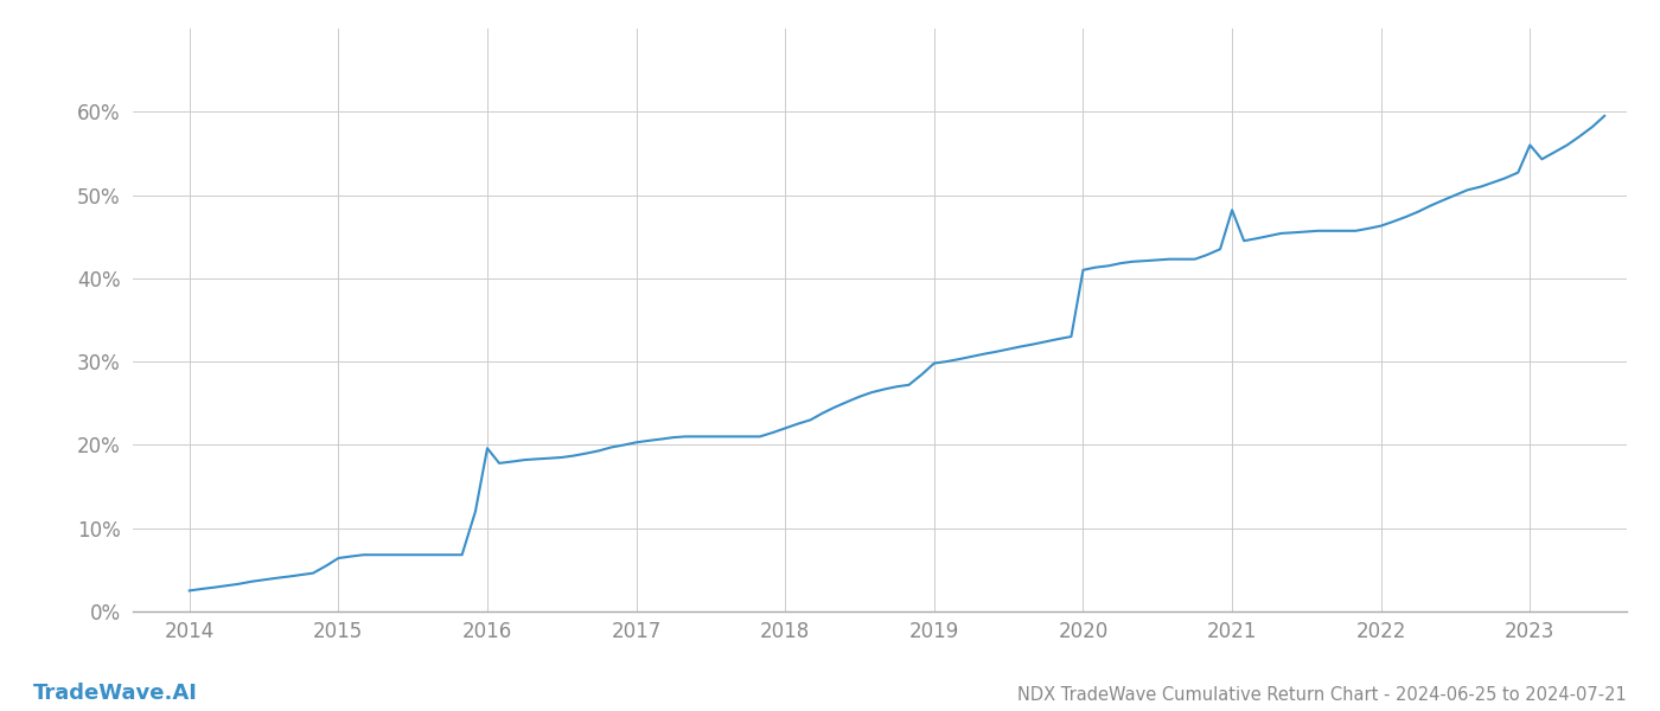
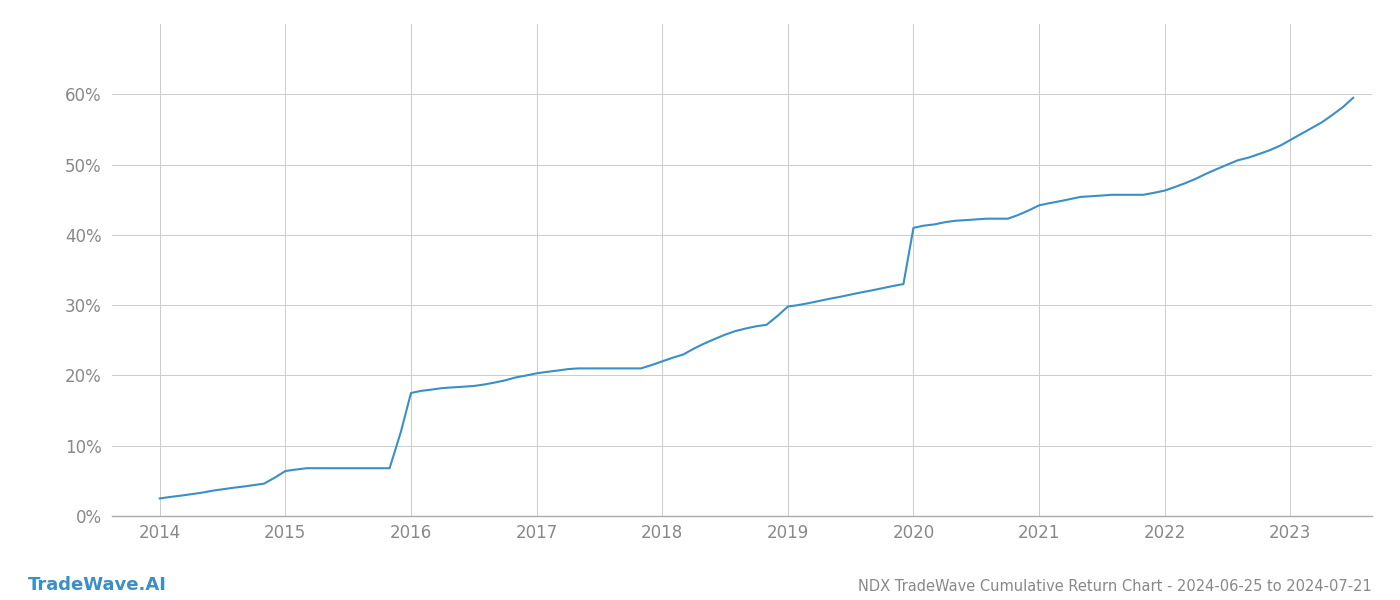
2016: 19.6% -> 17.5%
2021: 48.2% -> 44.2%
2023: 56.0% -> 53.5%
